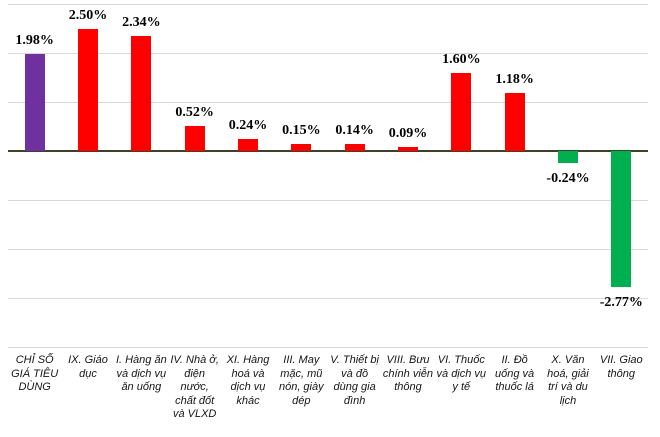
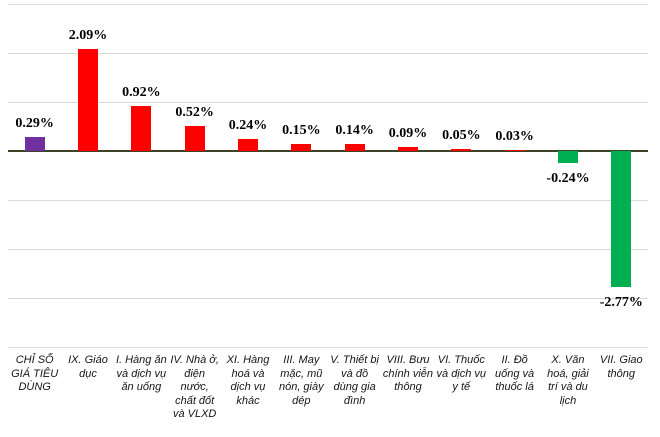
CHỈ SỐ GIÁ TIÊU DÙNG: 1.98% -> 0.29%
IX. Giáo dục: 2.50% -> 2.09%
I. Hàng ăn và dịch vụ ăn uống: 2.34% -> 0.92%
VI. Thuốc và dịch vụ y tế: 1.60% -> 0.05%
II. Đồ uống và thuốc lá: 1.18% -> 0.03%
